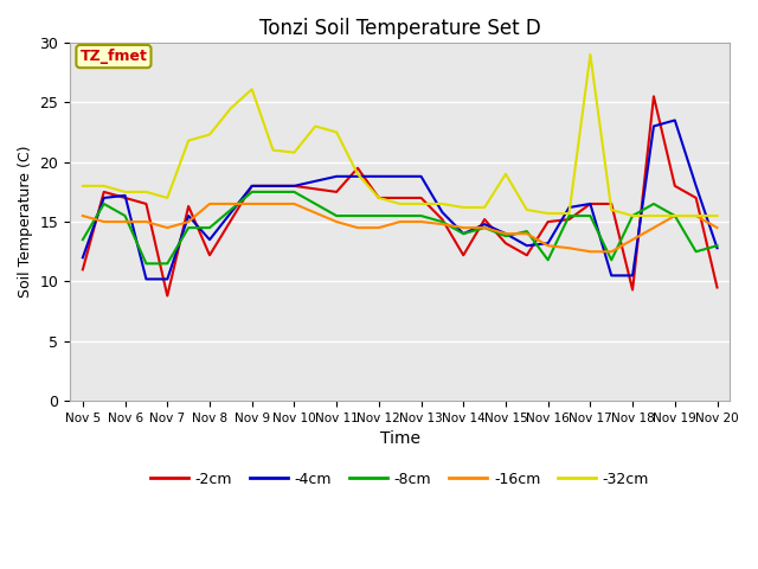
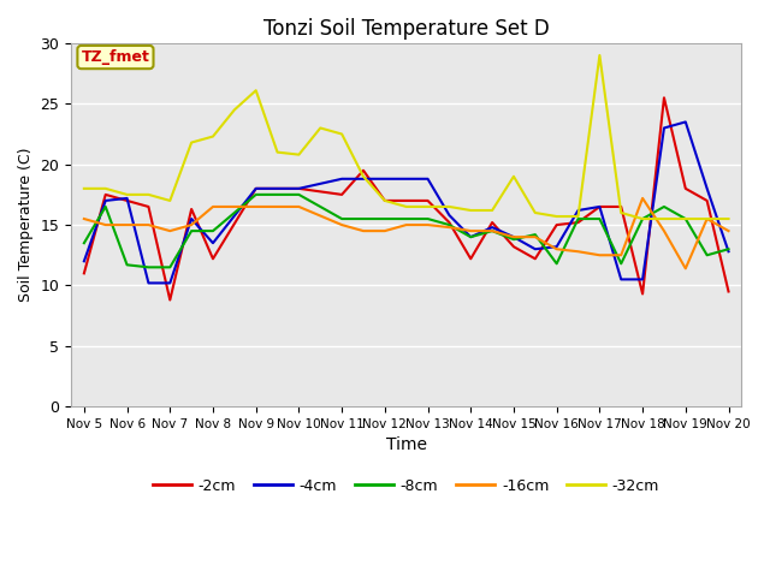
-8cm/Nov 6: 15.5 -> 11.7
-16cm/Nov 18: 13.5 -> 17.2
-16cm/Nov 19: 15.5 -> 11.4
